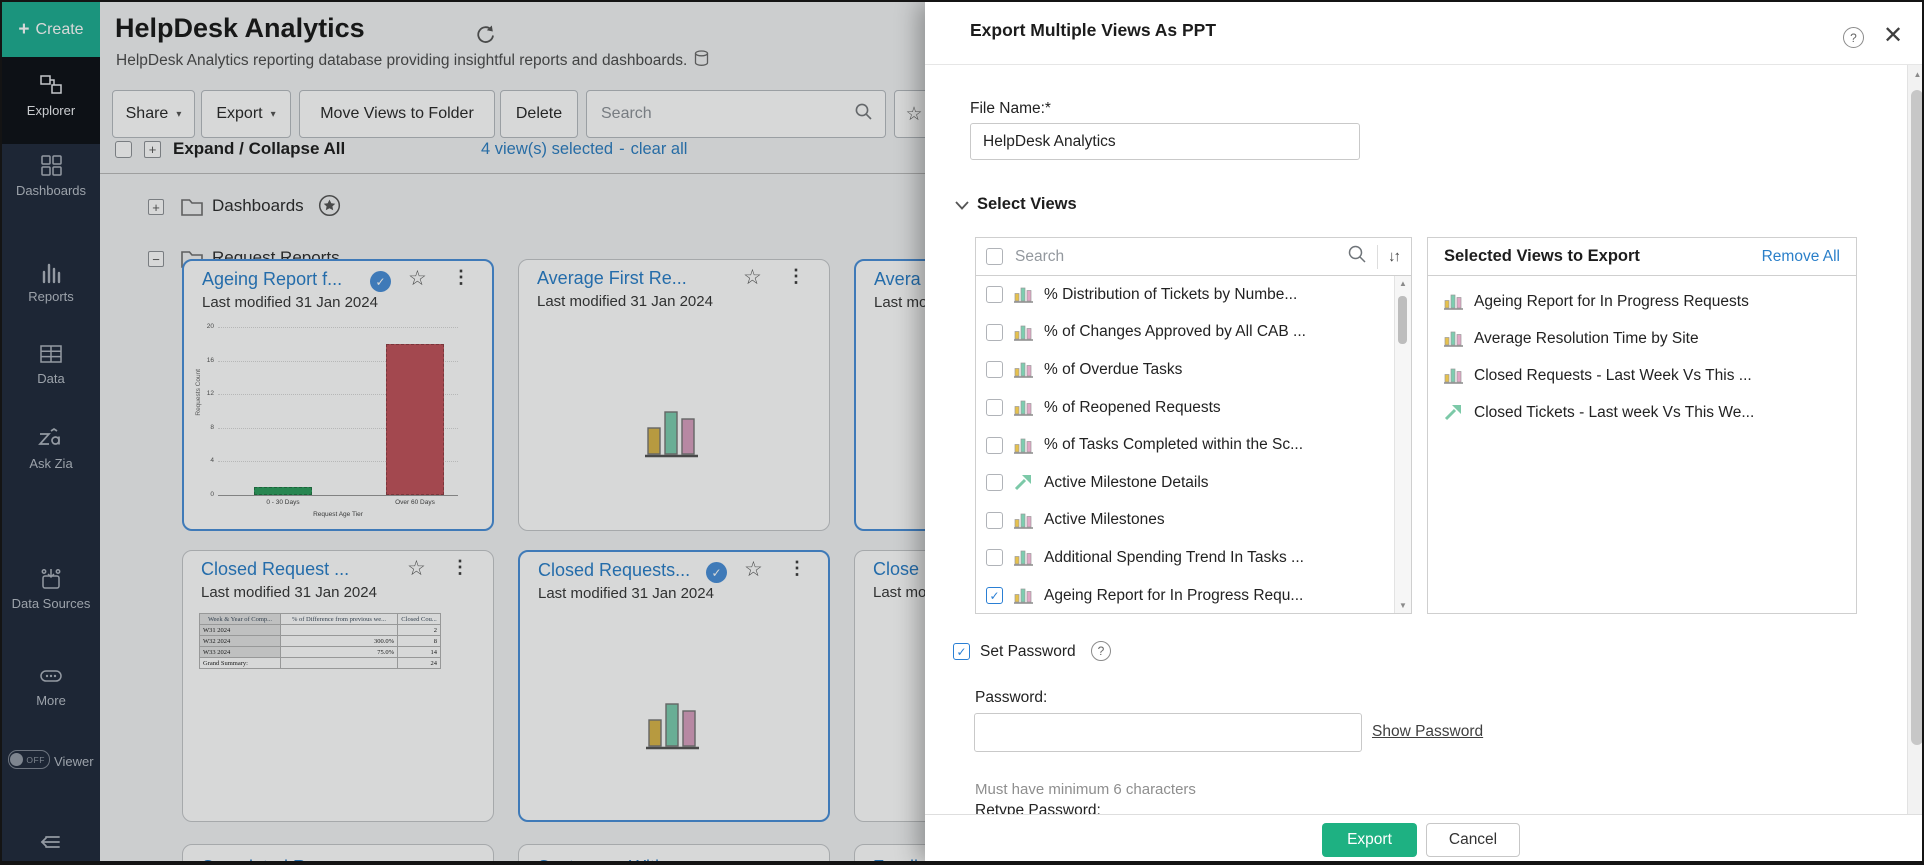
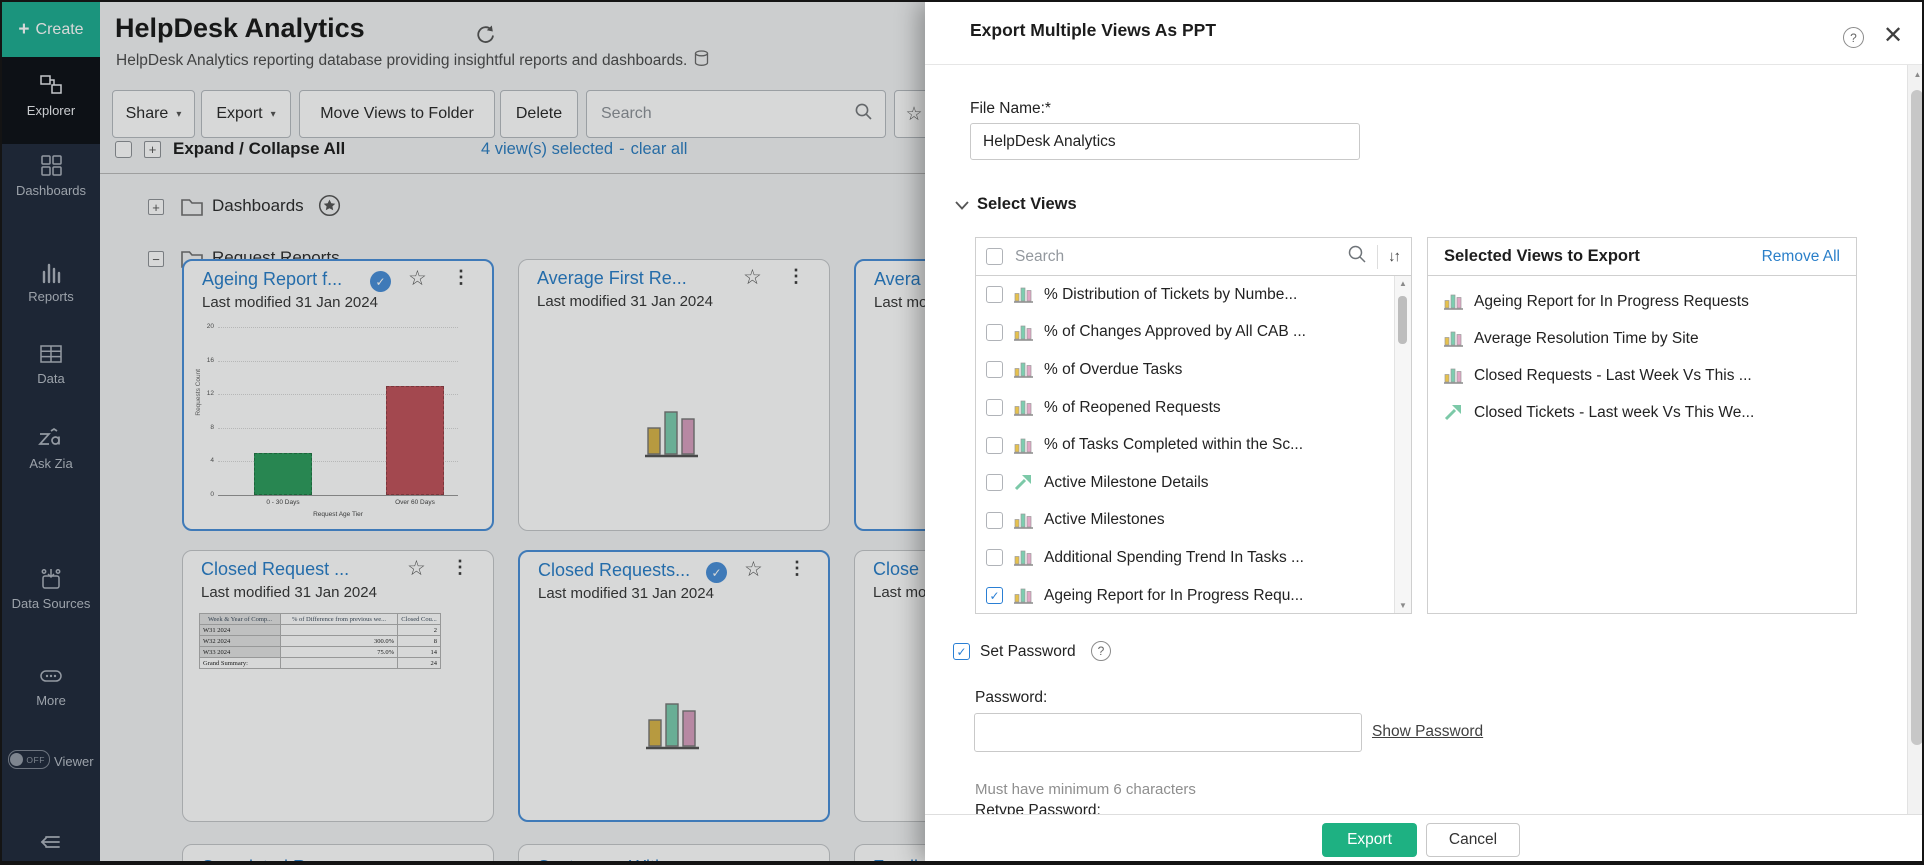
0 - 30 Days: 1 -> 5
Over 60 Days: 18 -> 13
